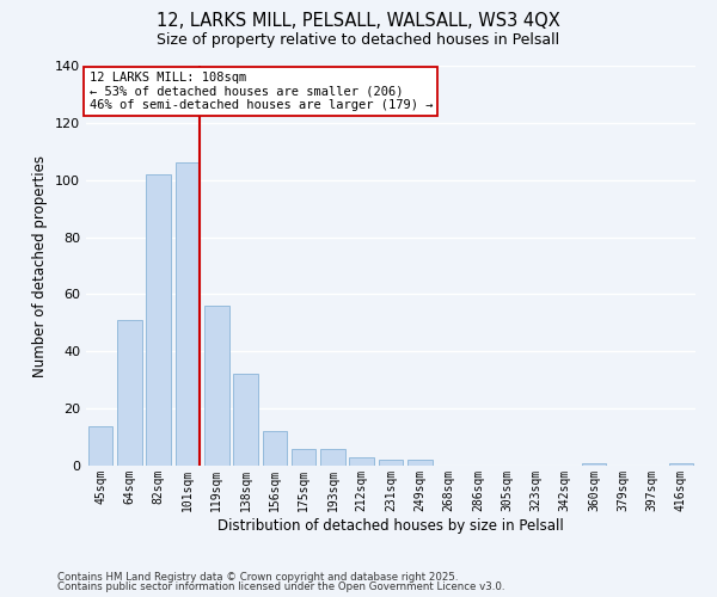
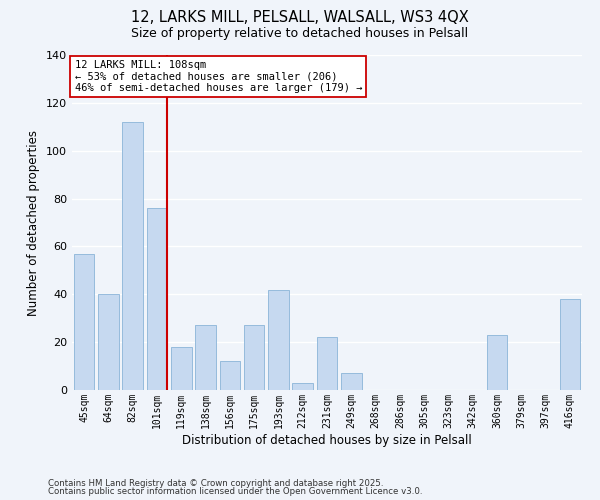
45sqm: 14 -> 57
64sqm: 51 -> 40
82sqm: 102 -> 112
101sqm: 106 -> 76
119sqm: 56 -> 18
138sqm: 32 -> 27
175sqm: 6 -> 27
193sqm: 6 -> 42
231sqm: 2 -> 22
249sqm: 2 -> 7
360sqm: 1 -> 23
416sqm: 1 -> 38
